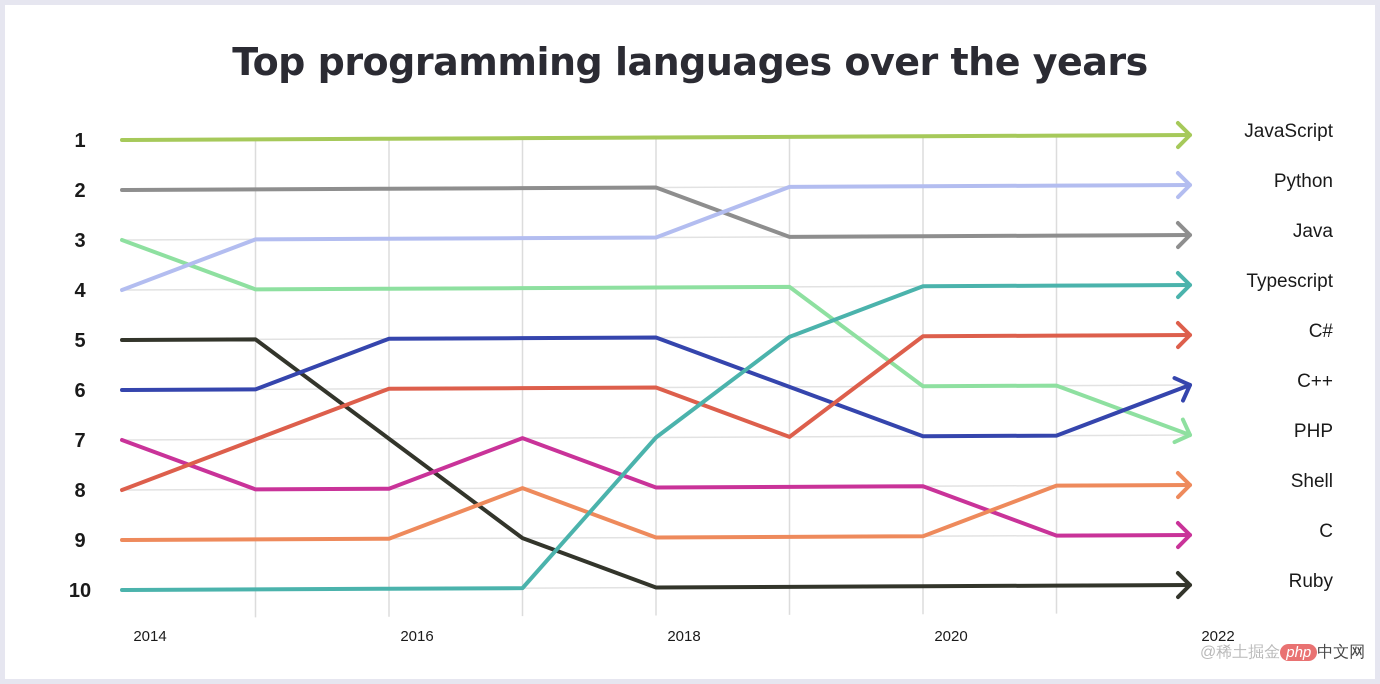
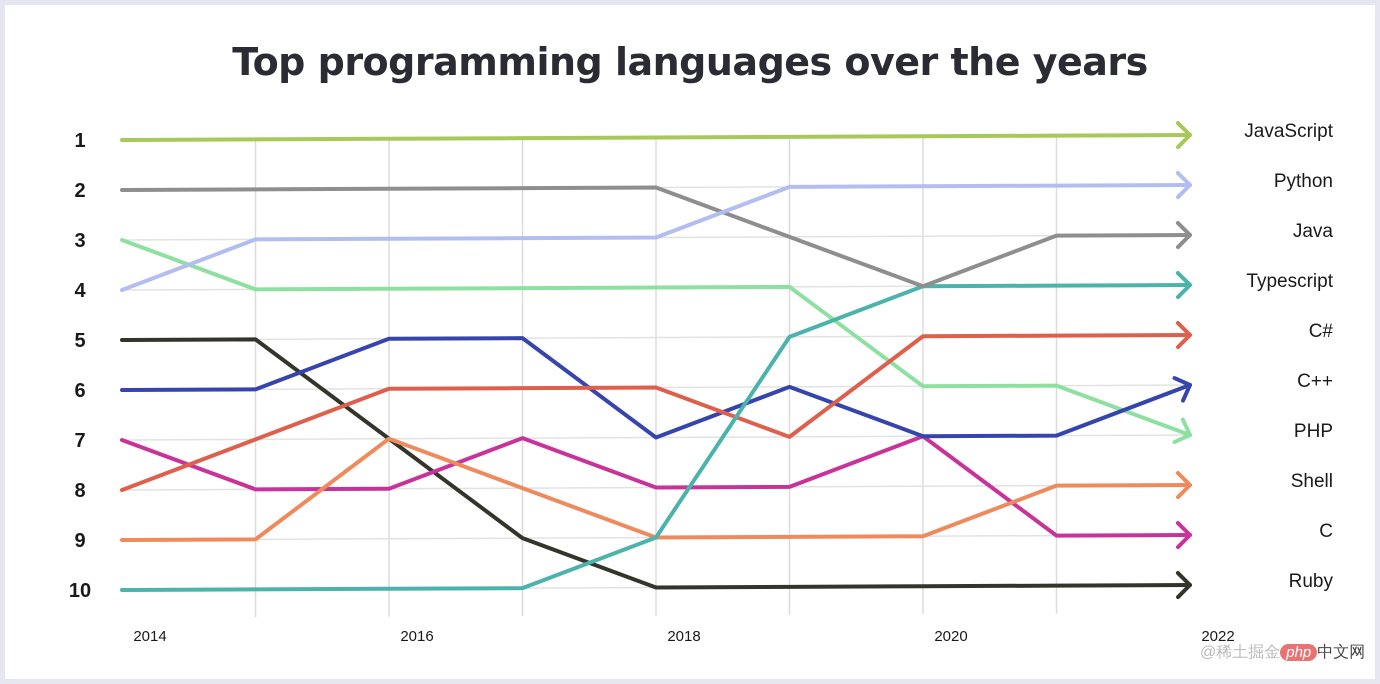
Shell/2016: 9 -> 7
Typescript/2018: 7 -> 9
C++/2018: 5 -> 7
Java/2020: 3 -> 4
C/2020: 8 -> 7
